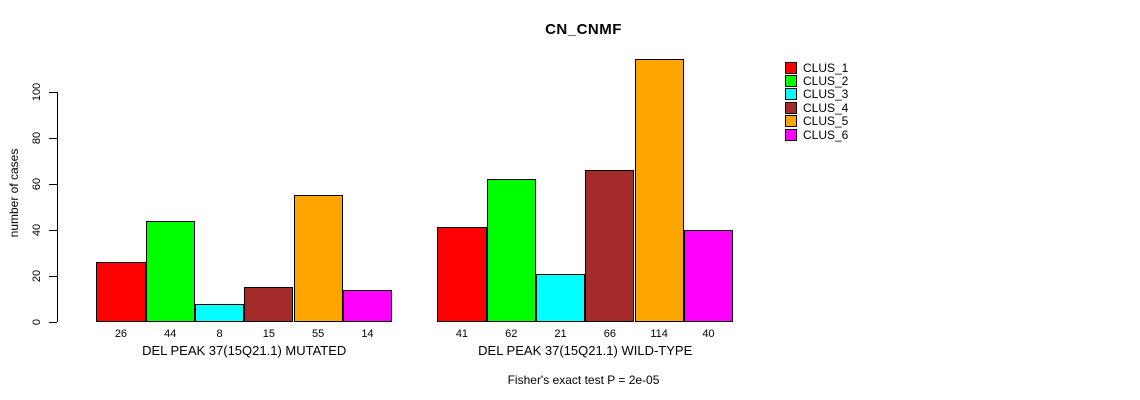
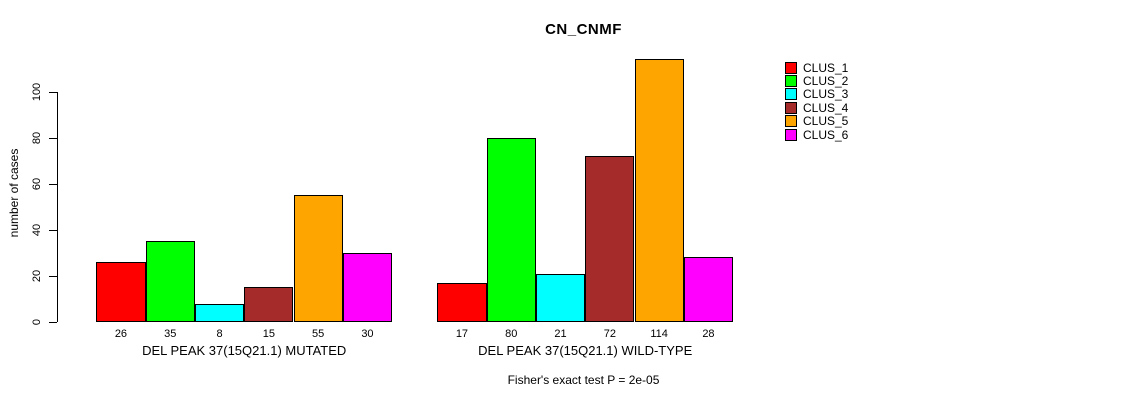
CLUS_2/DEL PEAK 37(15Q21.1) MUTATED: 44 -> 35
CLUS_6/DEL PEAK 37(15Q21.1) MUTATED: 14 -> 30
CLUS_1/DEL PEAK 37(15Q21.1) WILD-TYPE: 41 -> 17
CLUS_2/DEL PEAK 37(15Q21.1) WILD-TYPE: 62 -> 80
CLUS_4/DEL PEAK 37(15Q21.1) WILD-TYPE: 66 -> 72
CLUS_6/DEL PEAK 37(15Q21.1) WILD-TYPE: 40 -> 28
